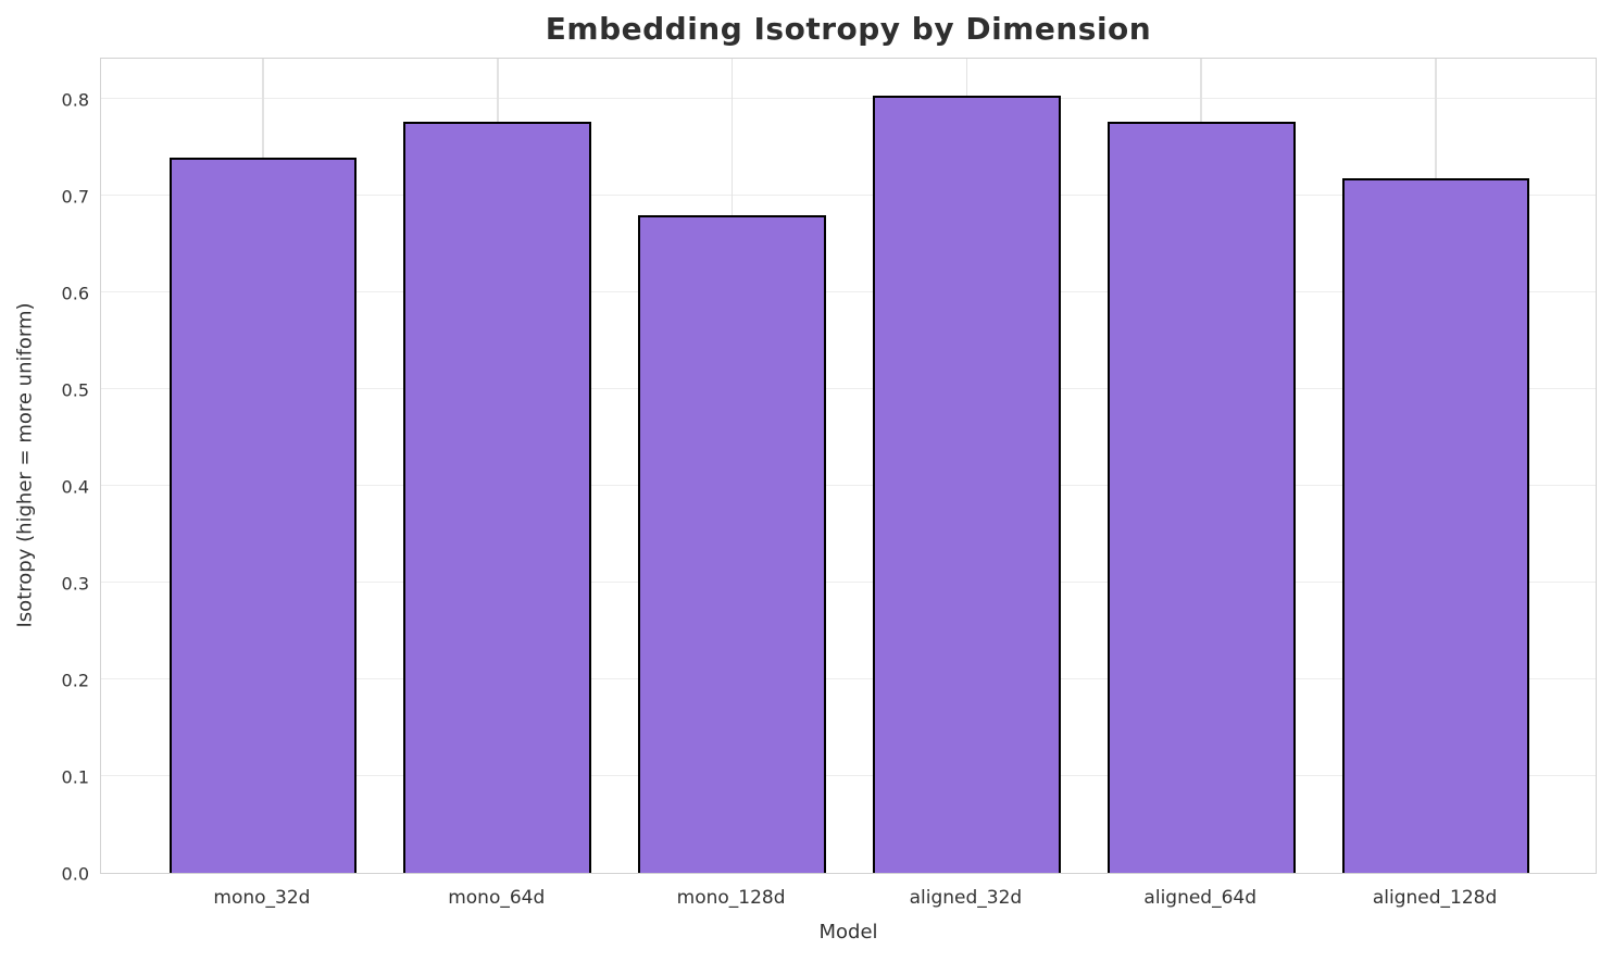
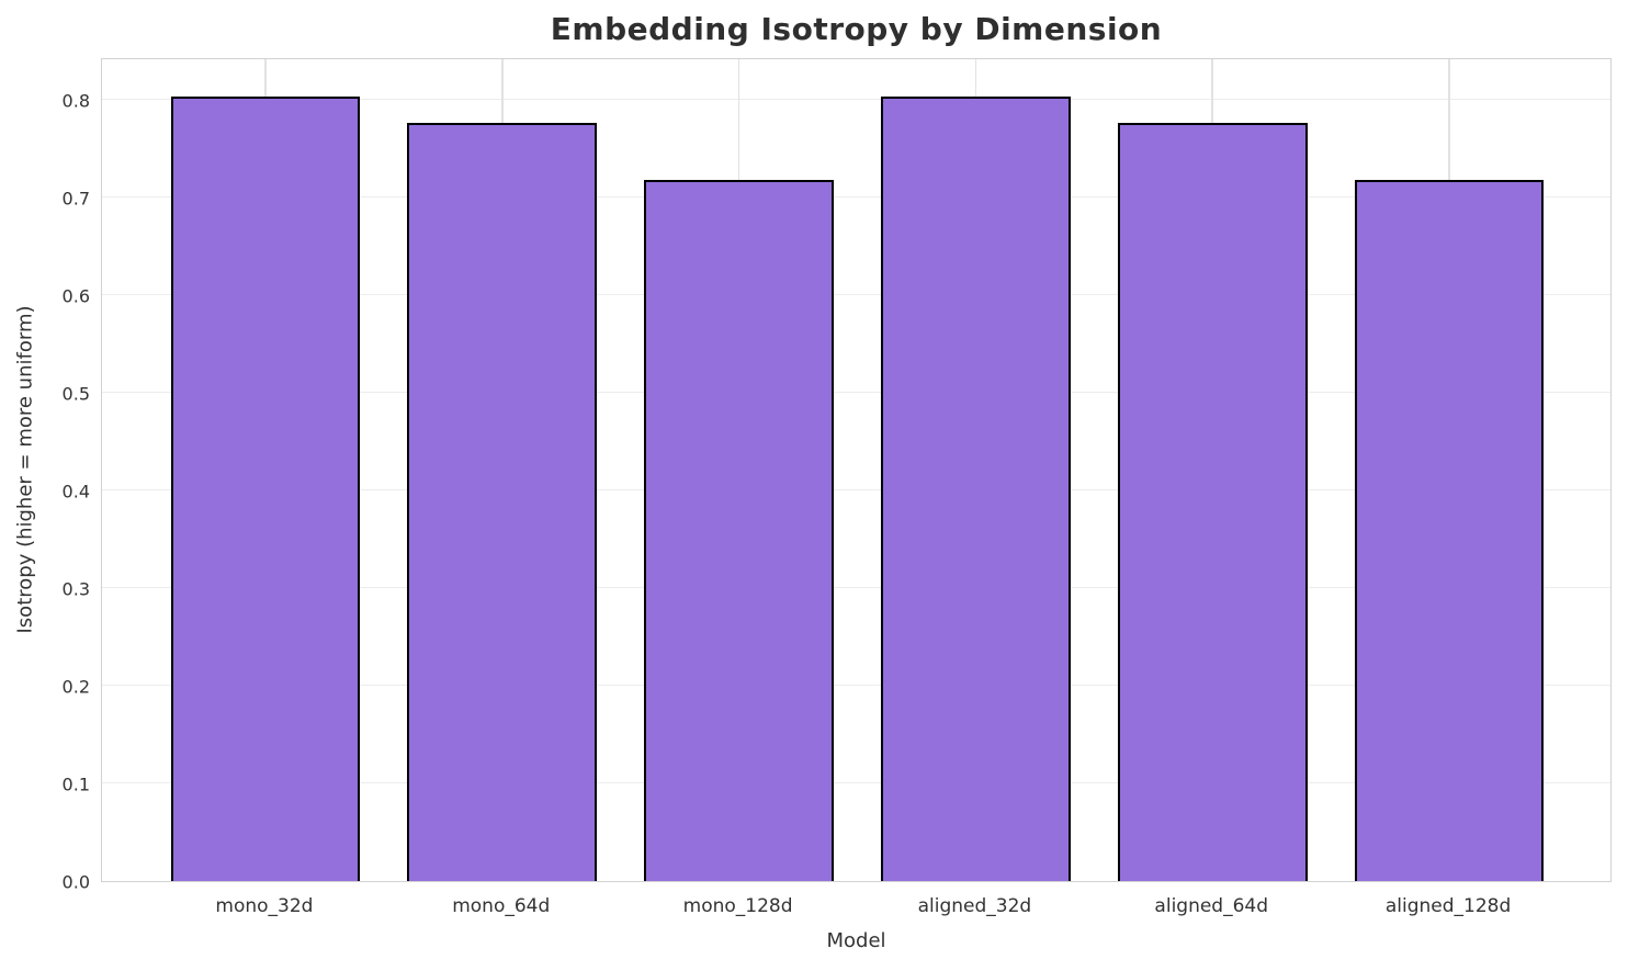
mono_32d: 0.74 -> 0.80
mono_128d: 0.68 -> 0.72
